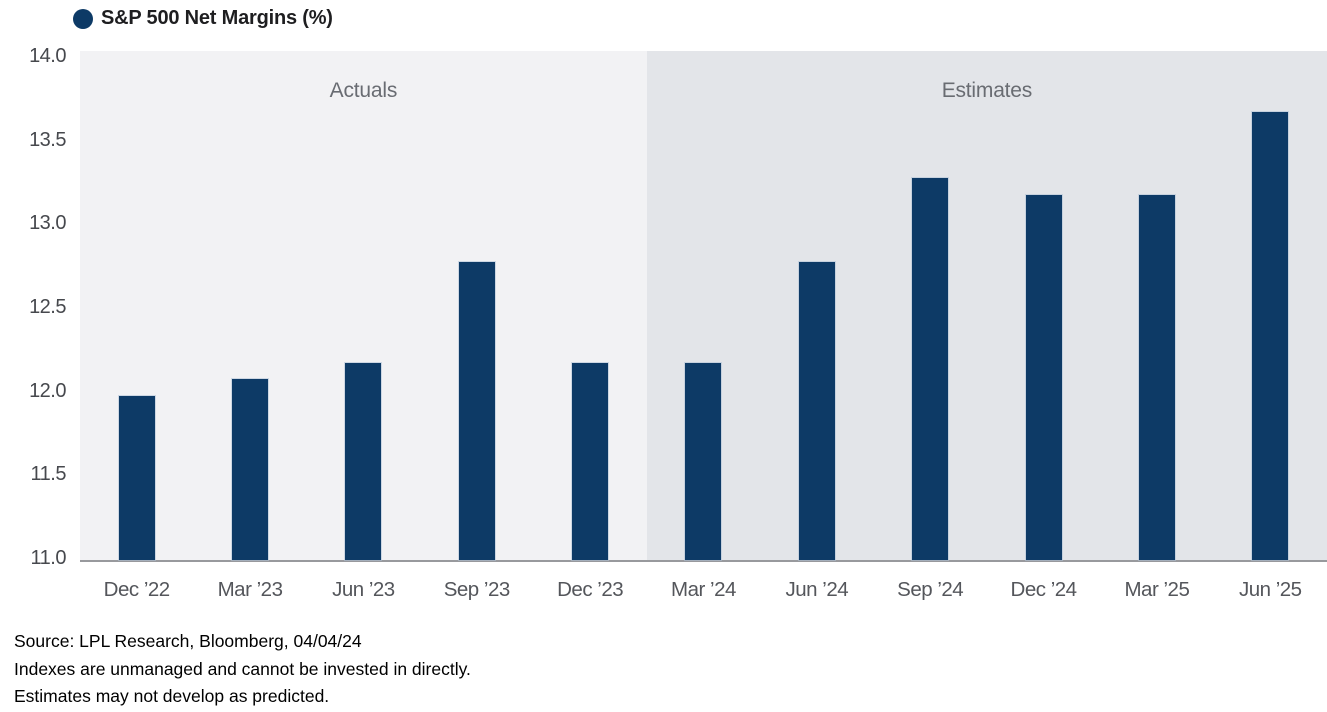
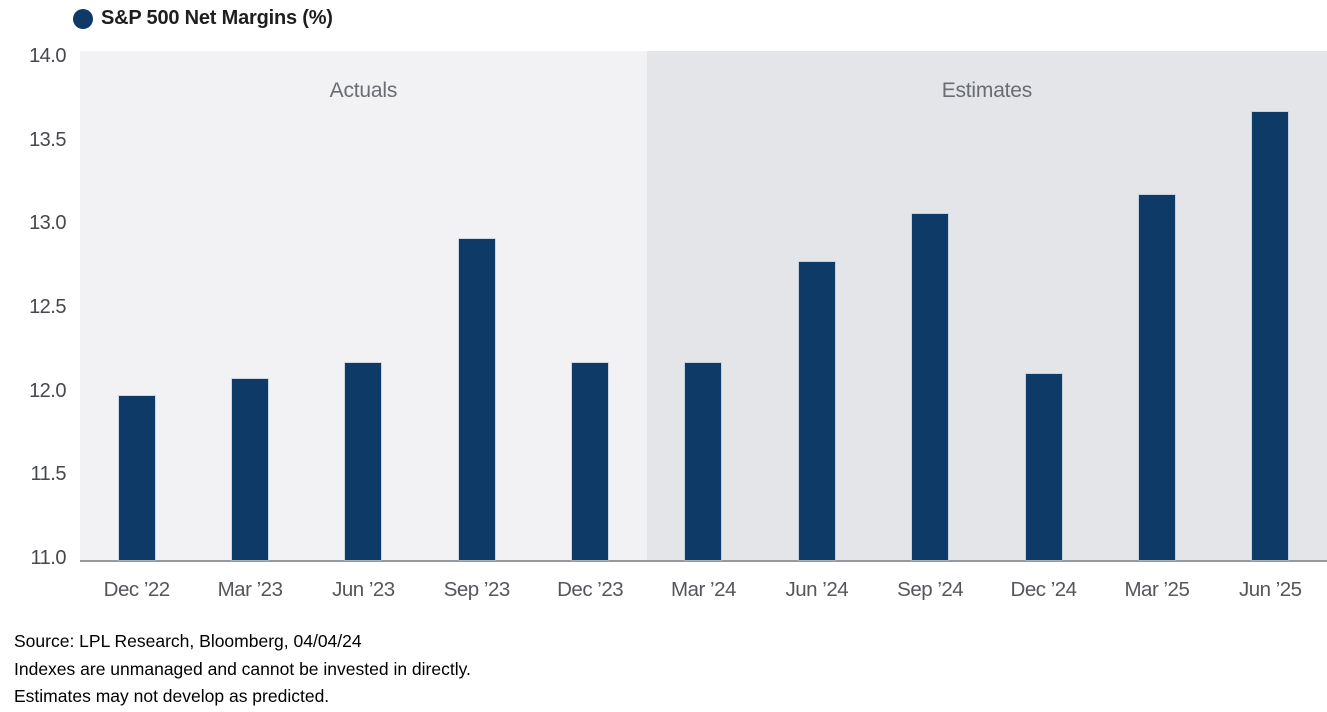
Sep ’23: 12.78 -> 12.92
Sep ’24: 13.28 -> 13.07
Dec ’24: 13.18 -> 12.11
